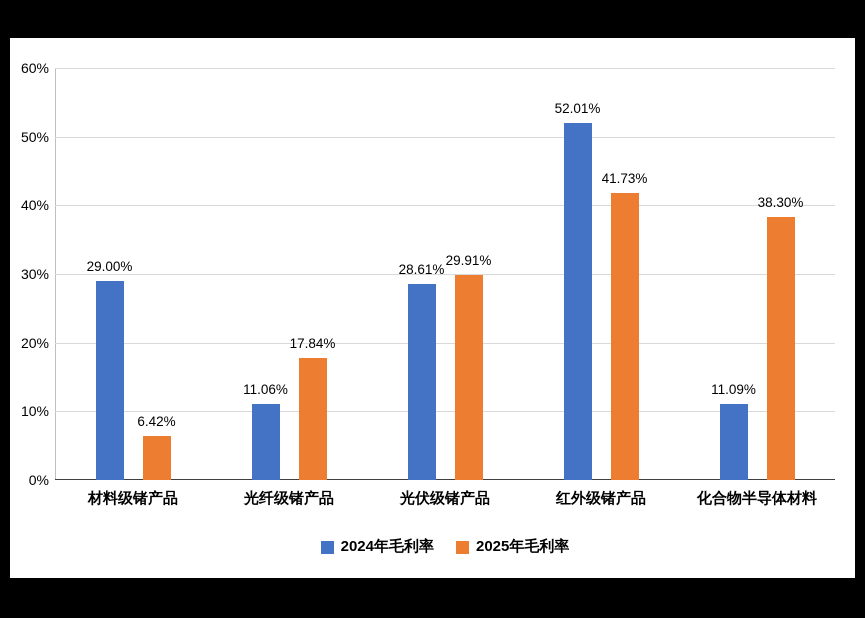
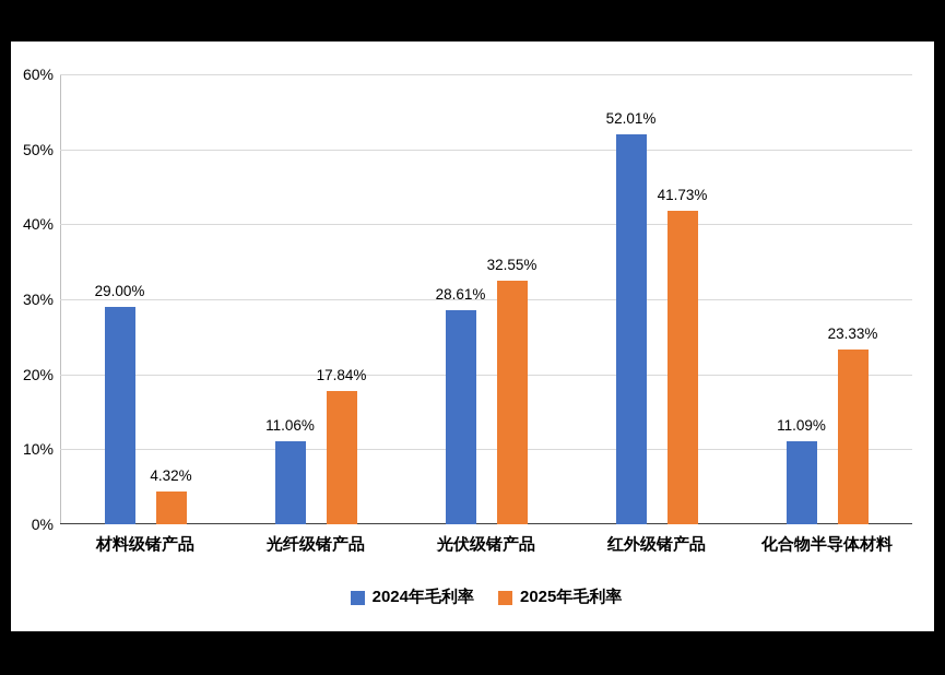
2025年毛利率/材料级锗产品: 6.42% -> 4.32%
2025年毛利率/光伏级锗产品: 29.91% -> 32.55%
2025年毛利率/化合物半导体材料: 38.30% -> 23.33%
